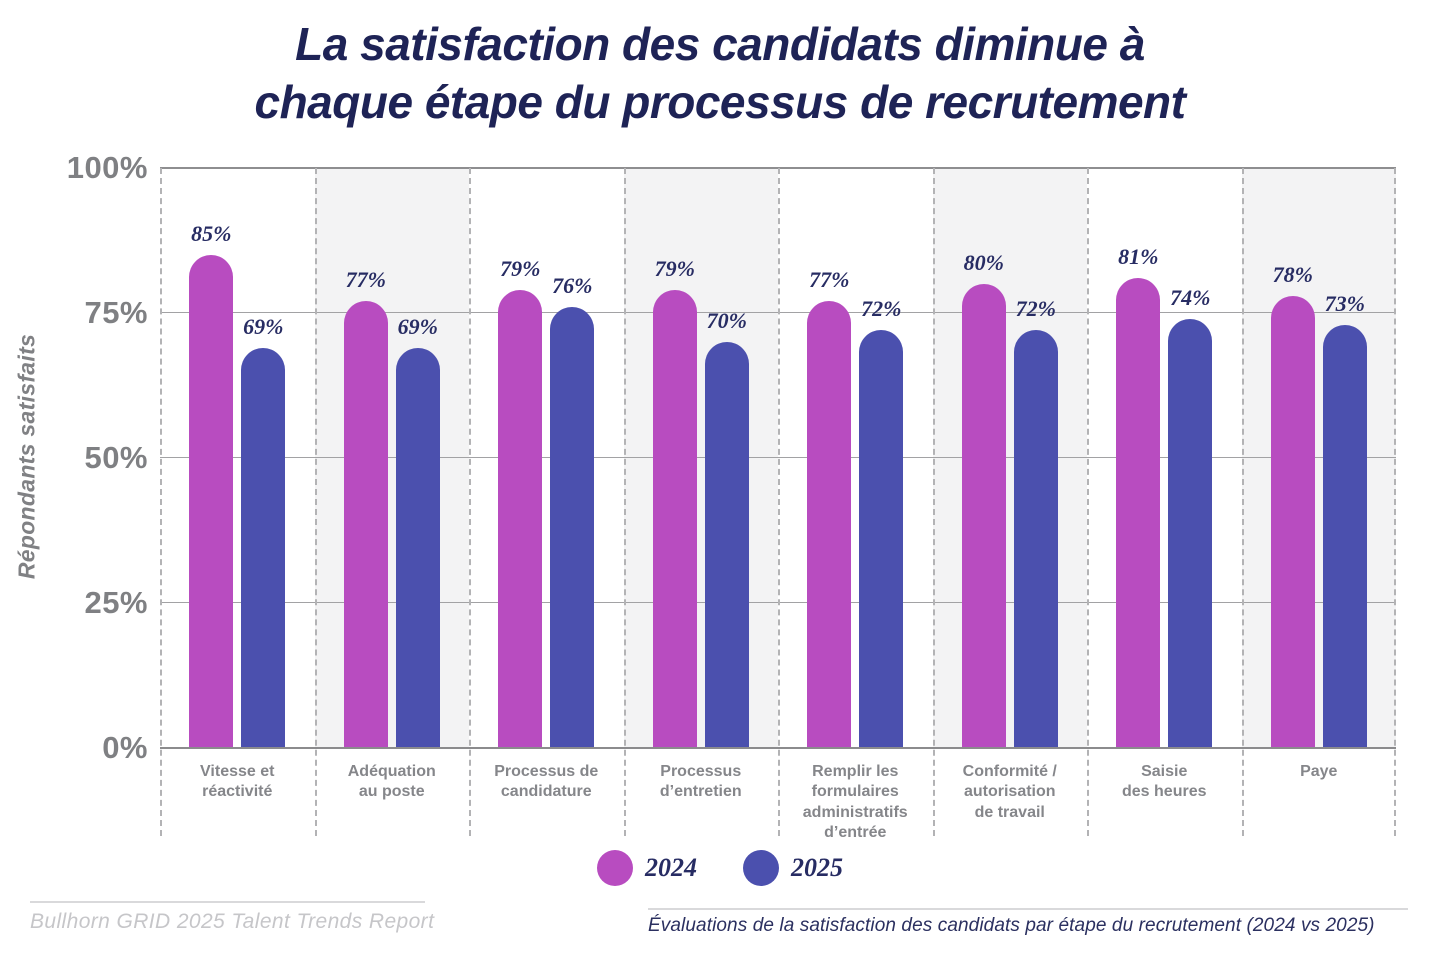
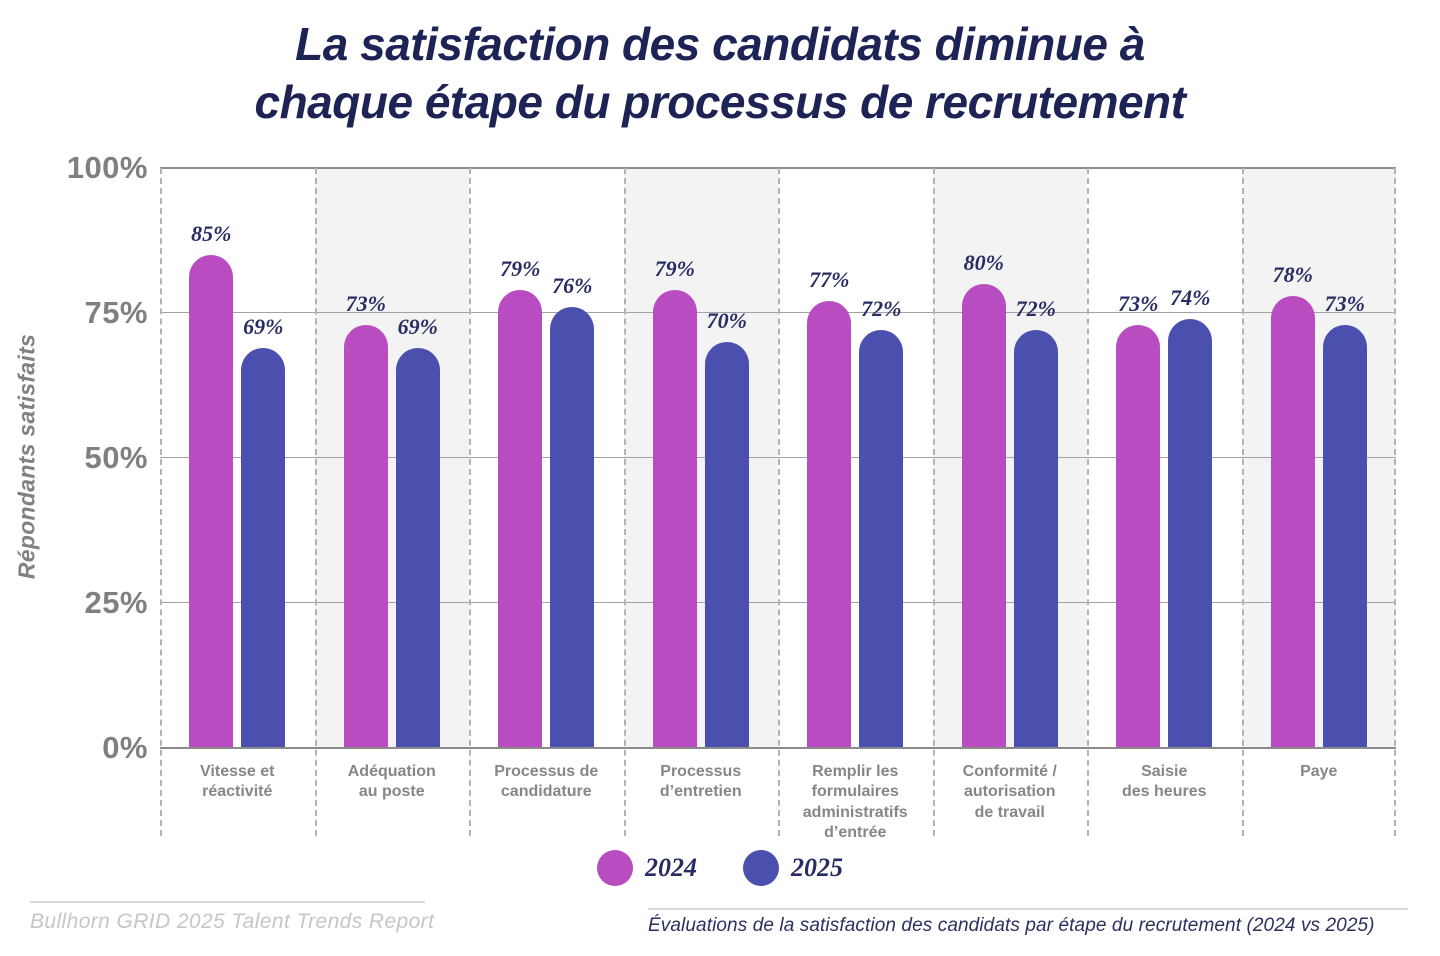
2024/Adéquation au poste: 77% -> 73%
2024/Saisie des heures: 81% -> 73%
